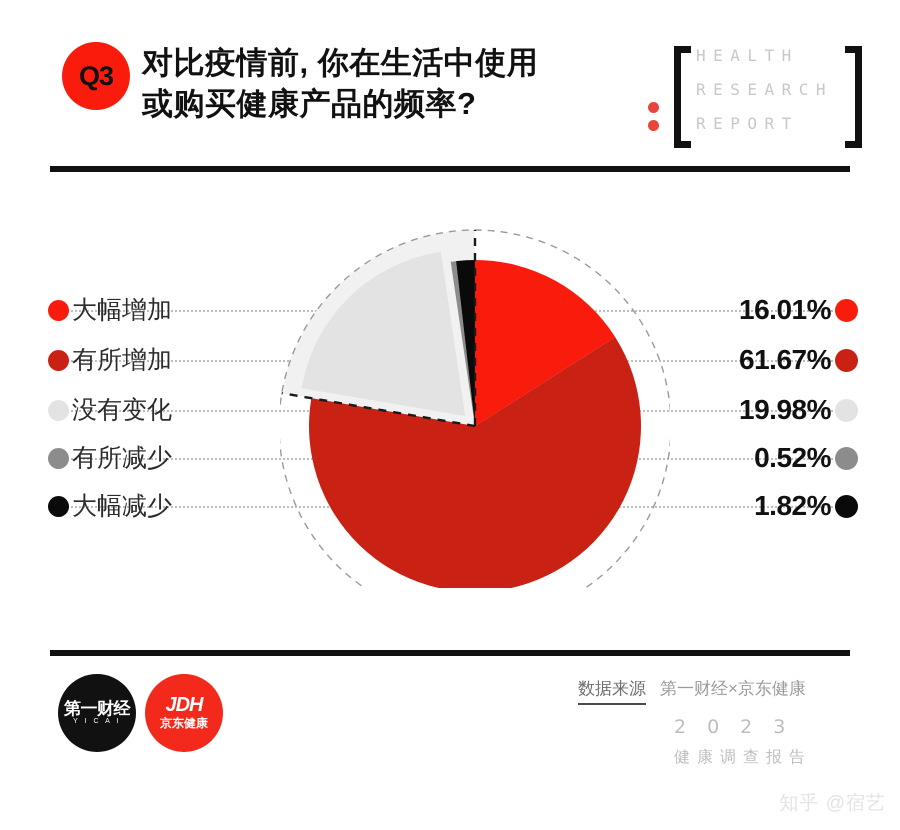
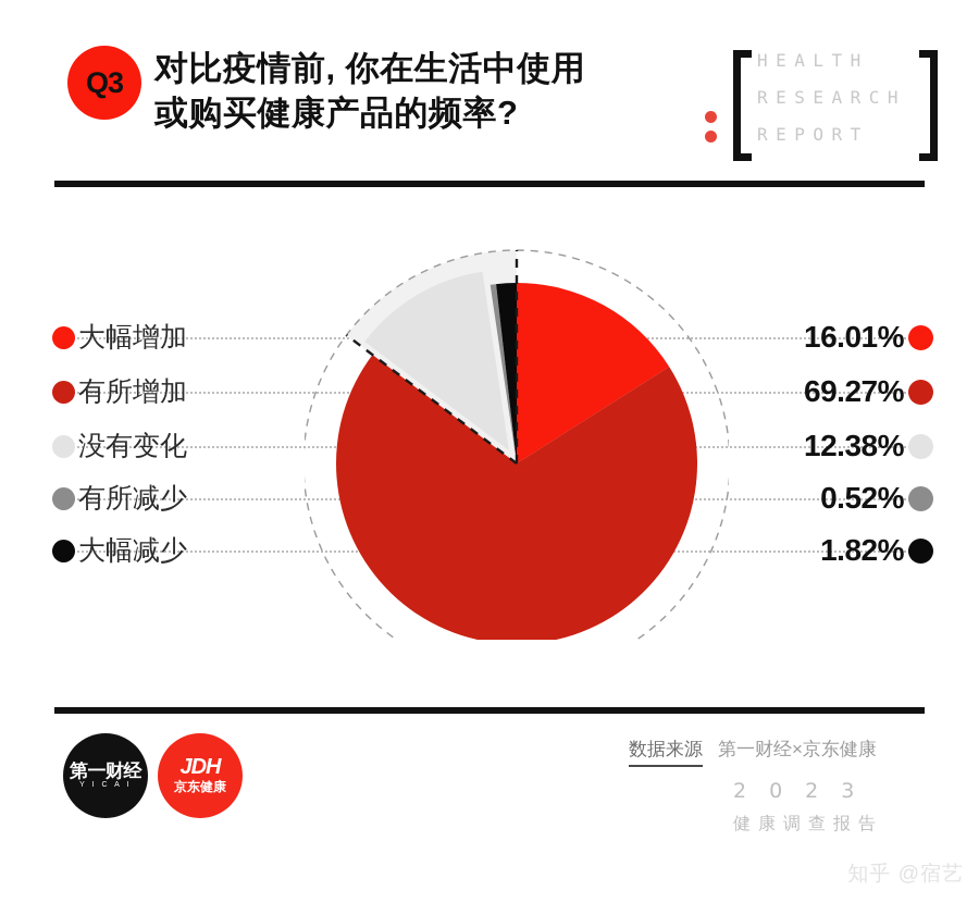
有所增加: 61.67% -> 69.27%
没有变化: 19.98% -> 12.38%
